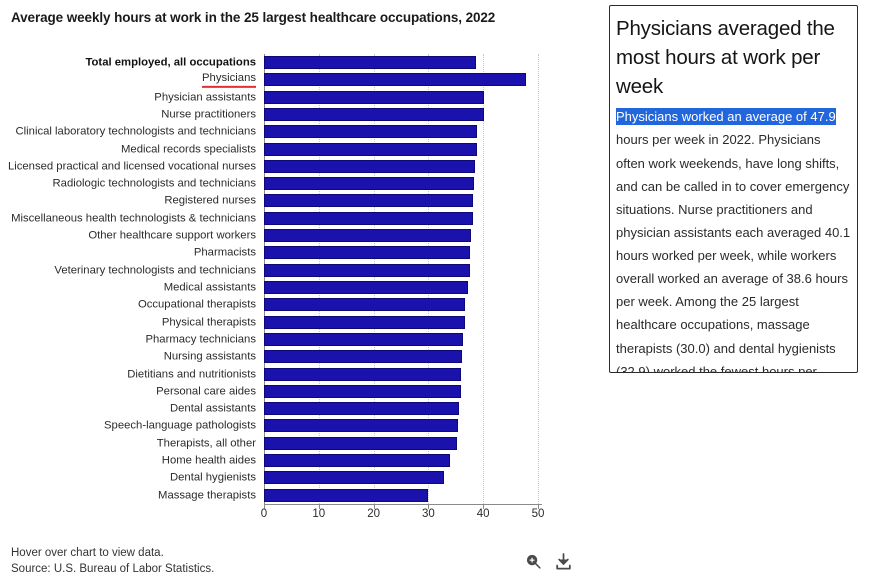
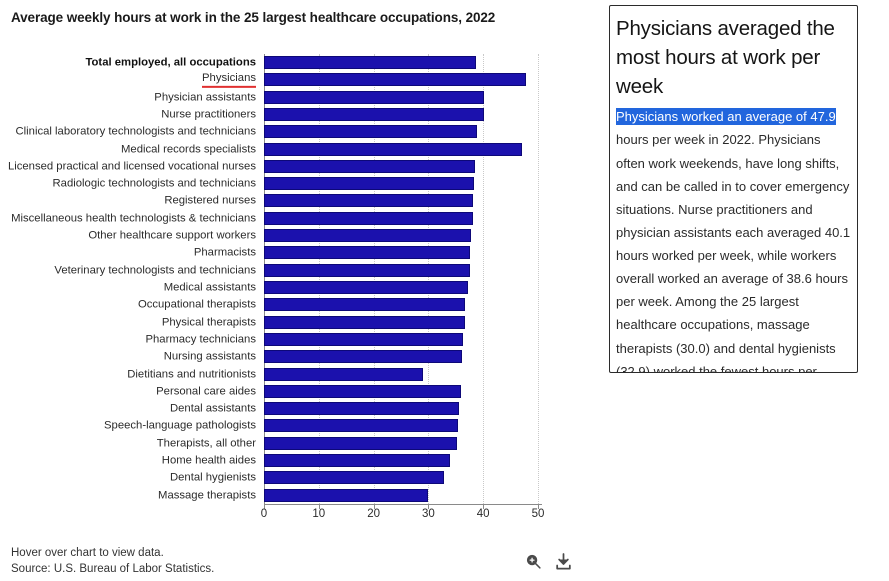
Medical records specialists: 39 -> 47
Dietitians and nutritionists: 36 -> 29
